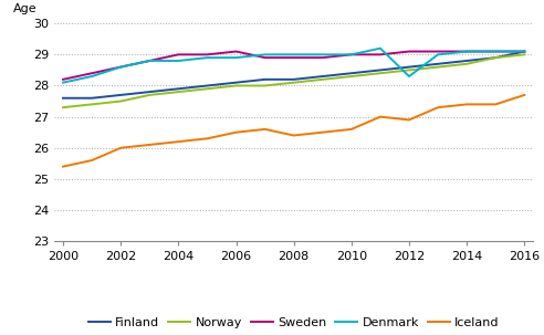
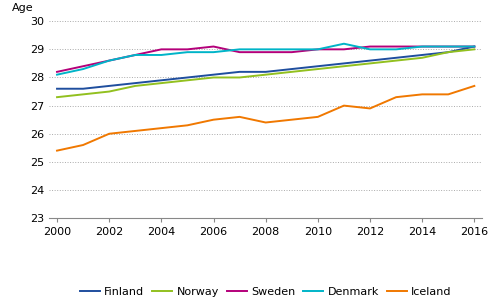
Denmark/2012: 28.3 -> 29.0
